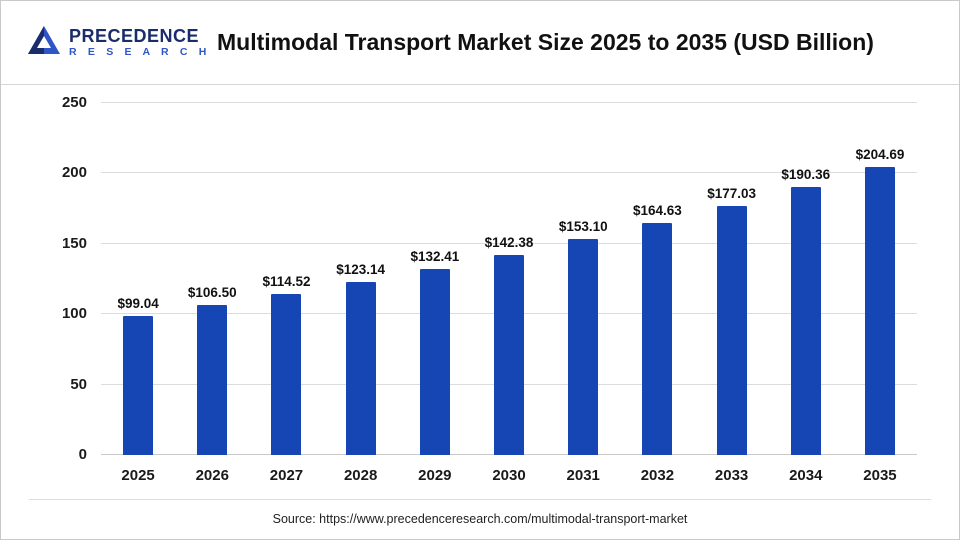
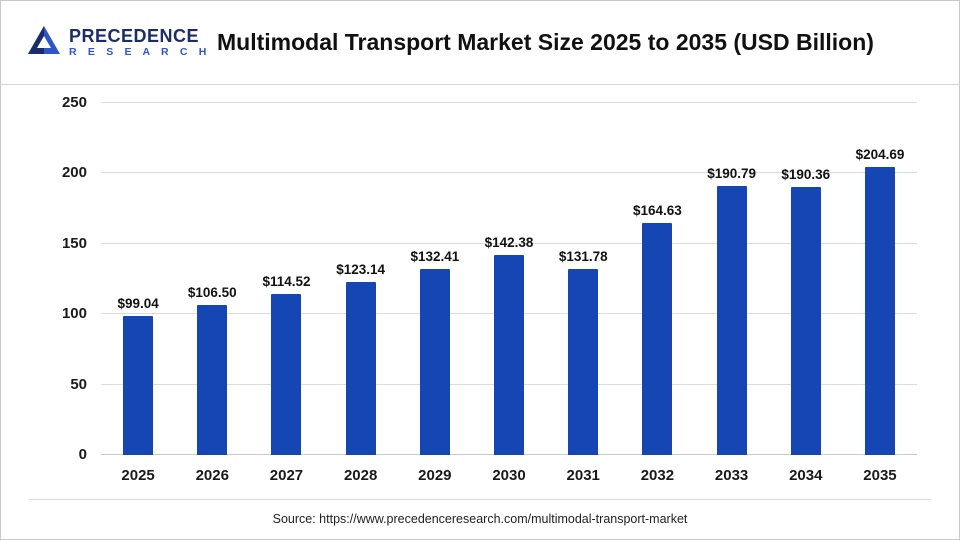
2031: $153.10 -> $131.78
2033: $177.03 -> $190.79
